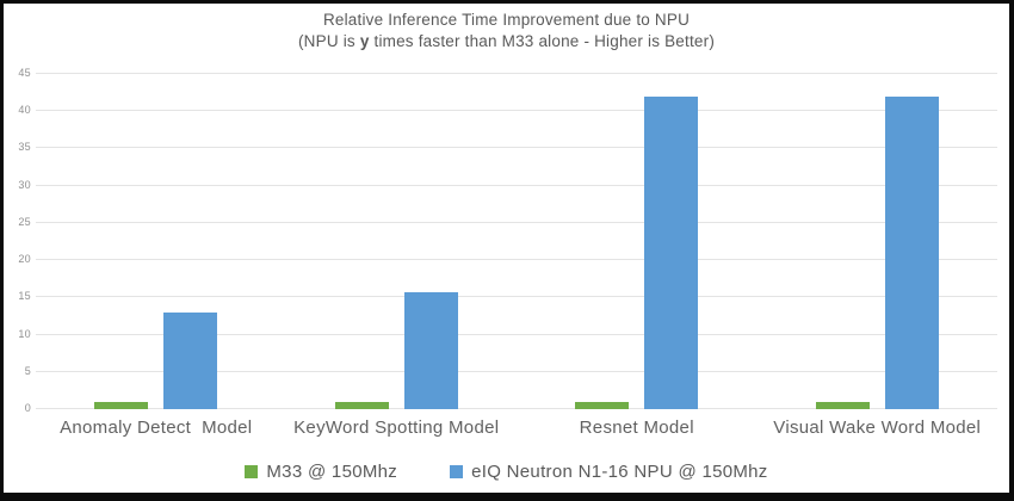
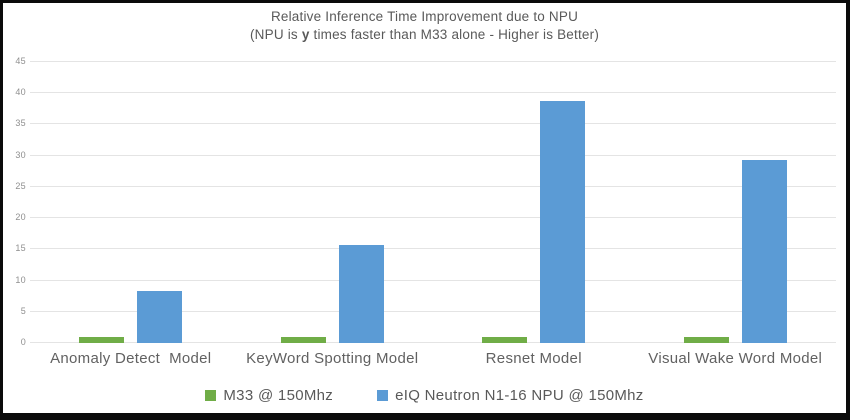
eIQ Neutron N1-16 NPU @ 150Mhz/Anomaly Detect Model: 13 -> 8
eIQ Neutron N1-16 NPU @ 150Mhz/Resnet Model: 42 -> 39
eIQ Neutron N1-16 NPU @ 150Mhz/Visual Wake Word Model: 42 -> 29
